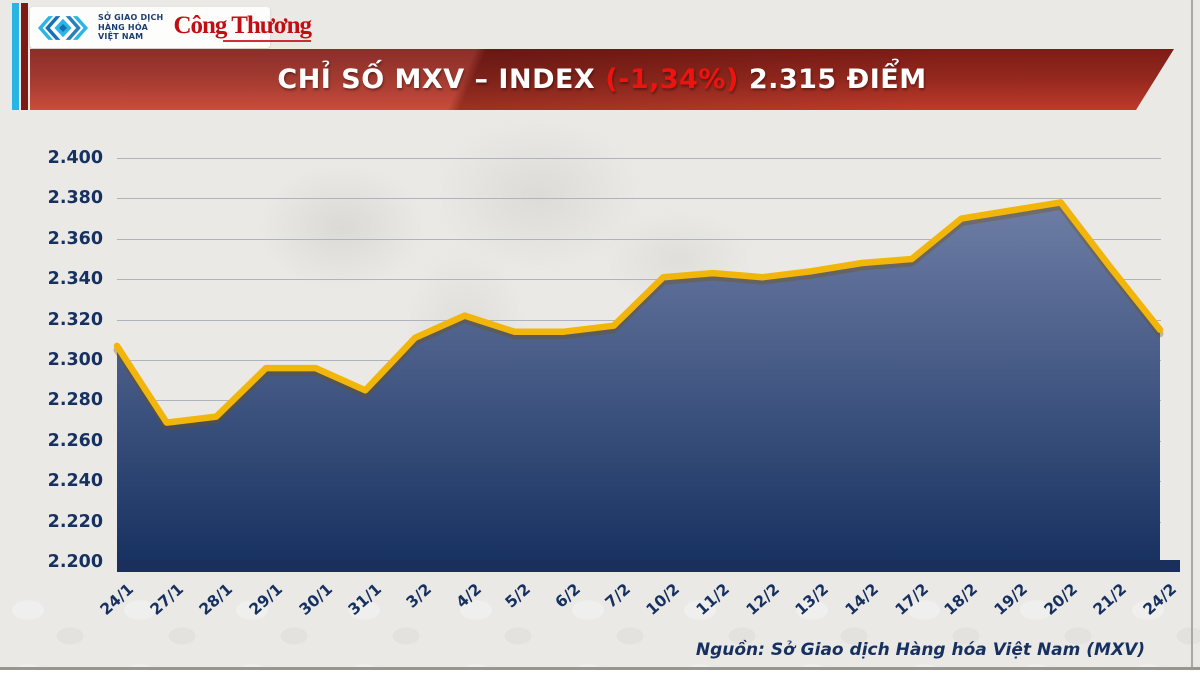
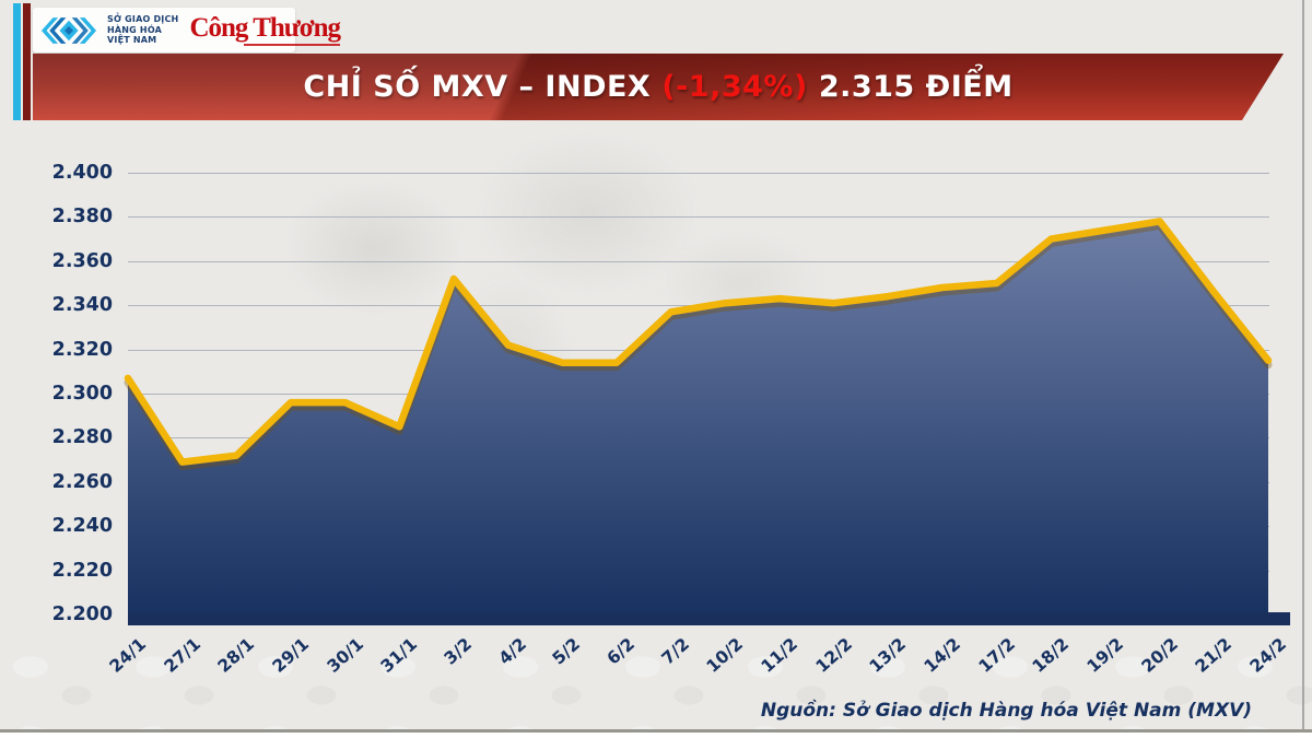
3/2: 2311 -> 2352
7/2: 2317 -> 2337
